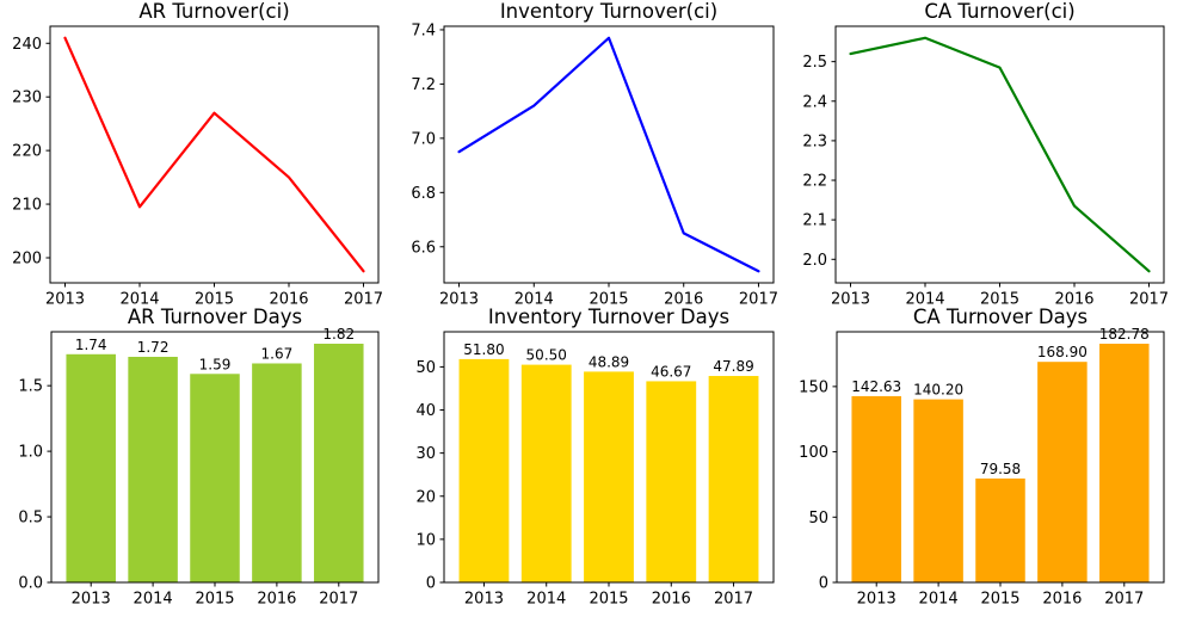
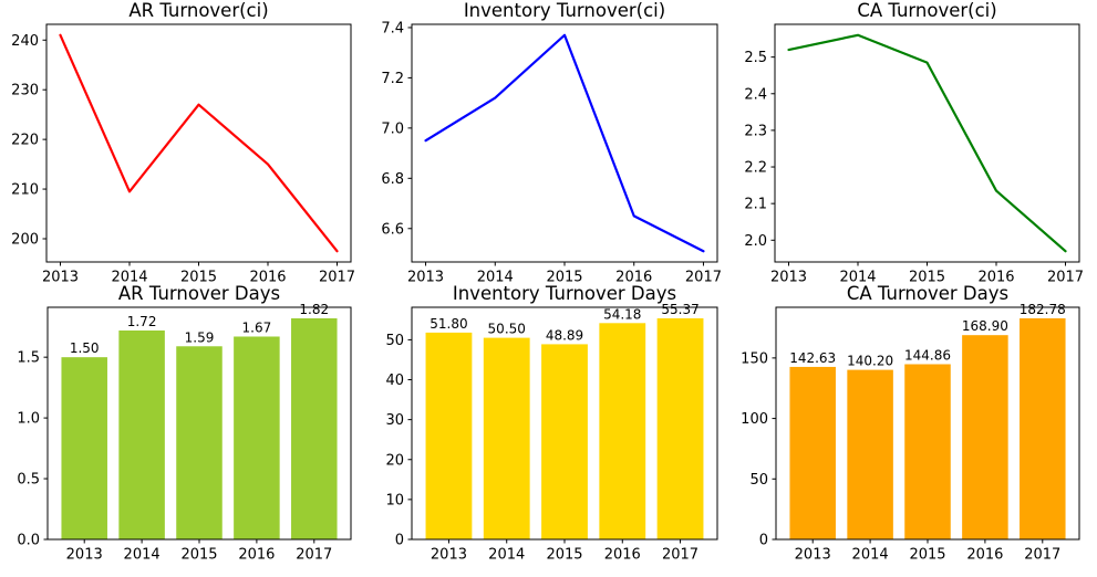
AR Turnover Days/2013: 1.74 -> 1.50
Inventory Turnover Days/2016: 46.67 -> 54.18
Inventory Turnover Days/2017: 47.89 -> 55.37
CA Turnover Days/2015: 79.58 -> 144.86
